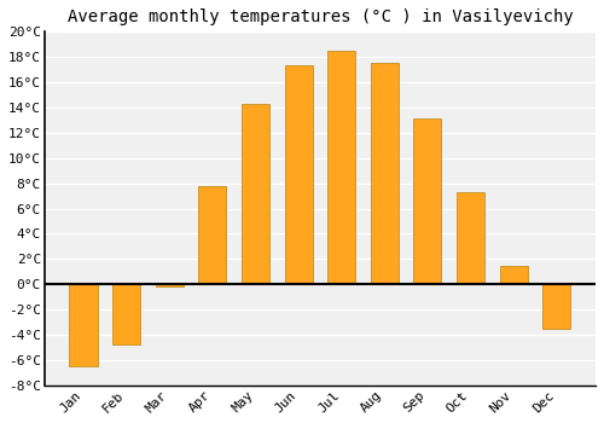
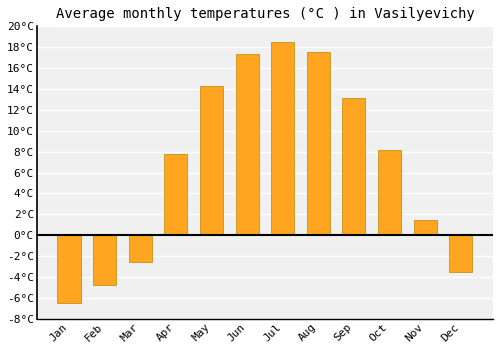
Mar: -0.2°C -> -2.6°C
Oct: 7.3°C -> 8.2°C
